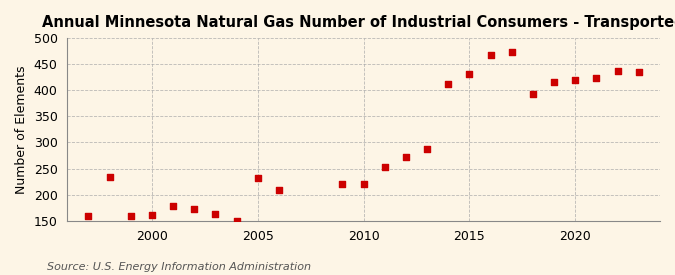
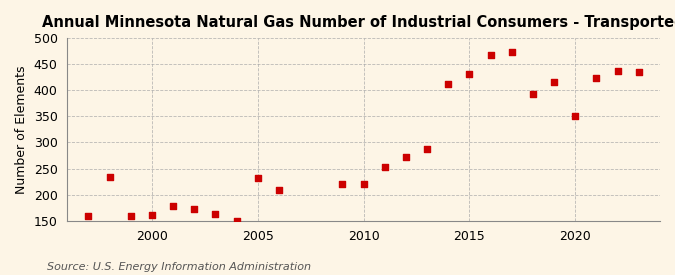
2020: 420 -> 350
